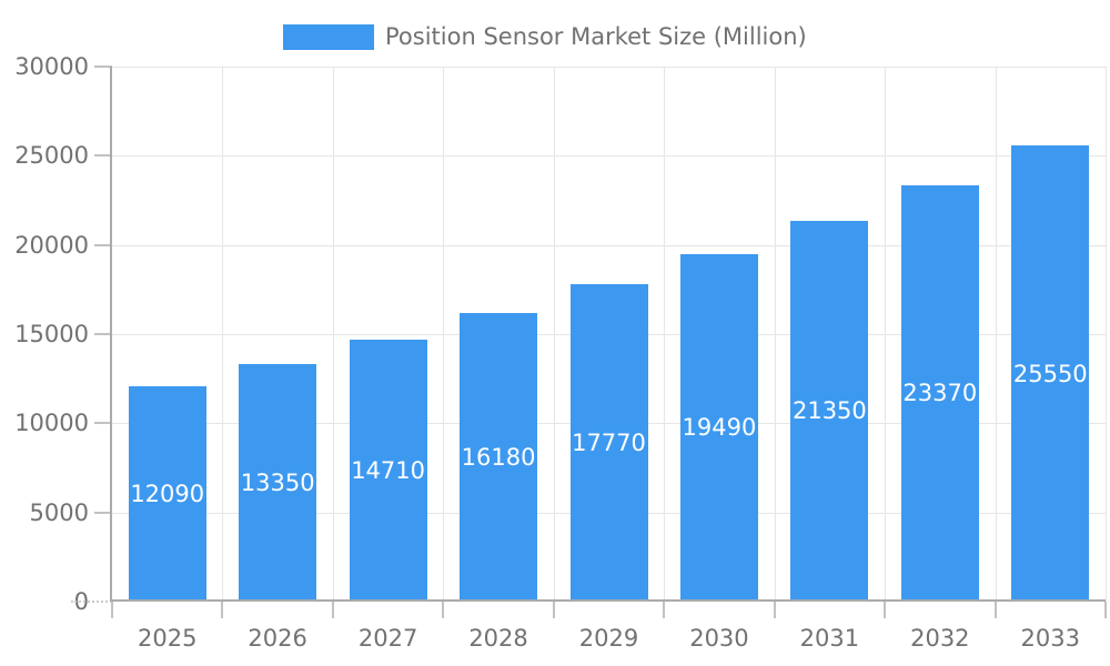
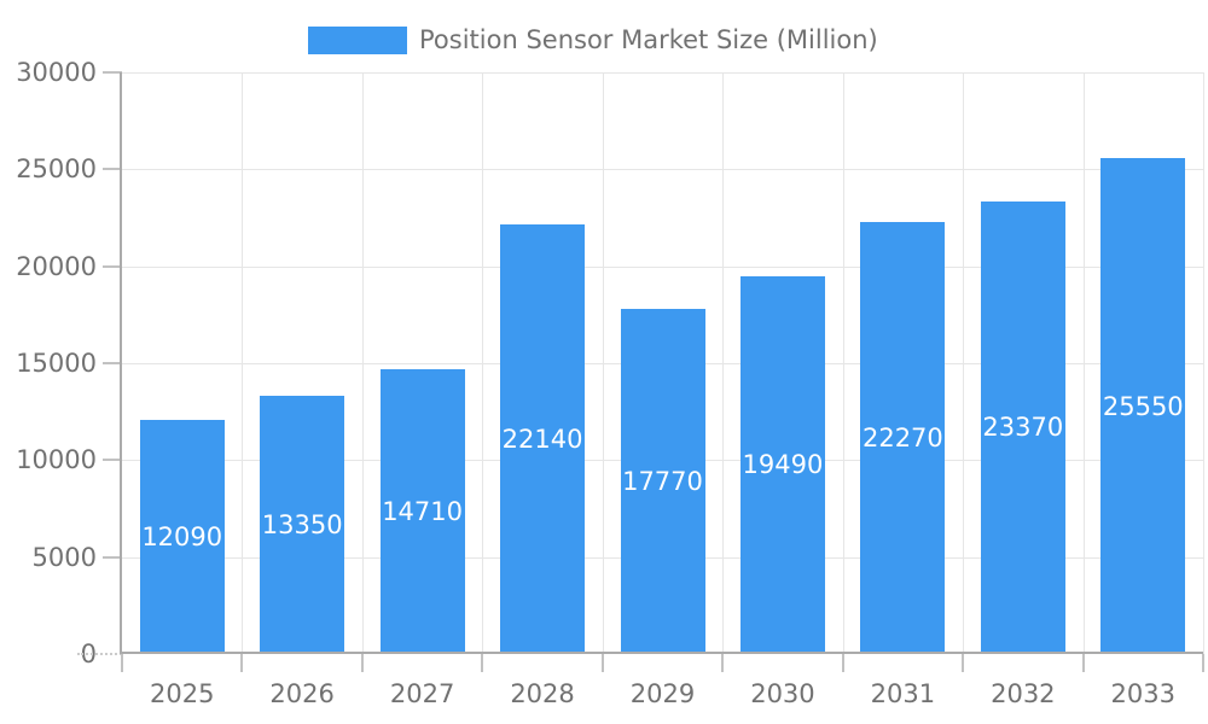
2028: 16180 -> 22140
2031: 21350 -> 22270
